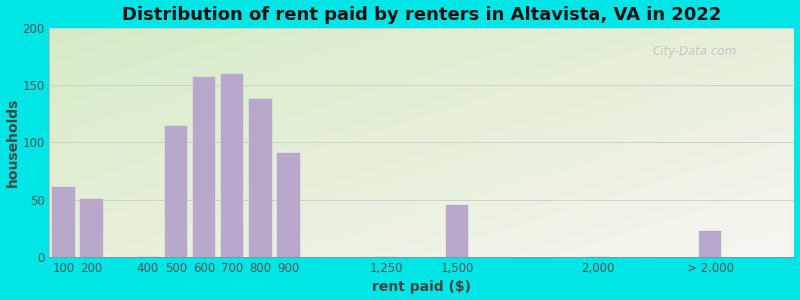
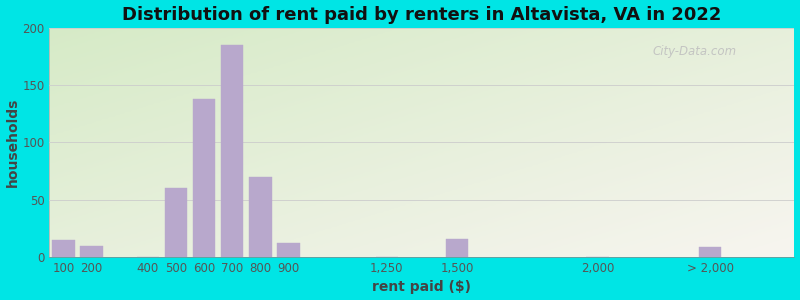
100: 61 -> 15
200: 51 -> 10
500: 114 -> 60
600: 157 -> 138
700: 160 -> 185
800: 138 -> 70
900: 91 -> 12
1,500: 45 -> 16
> 2,000: 23 -> 9
